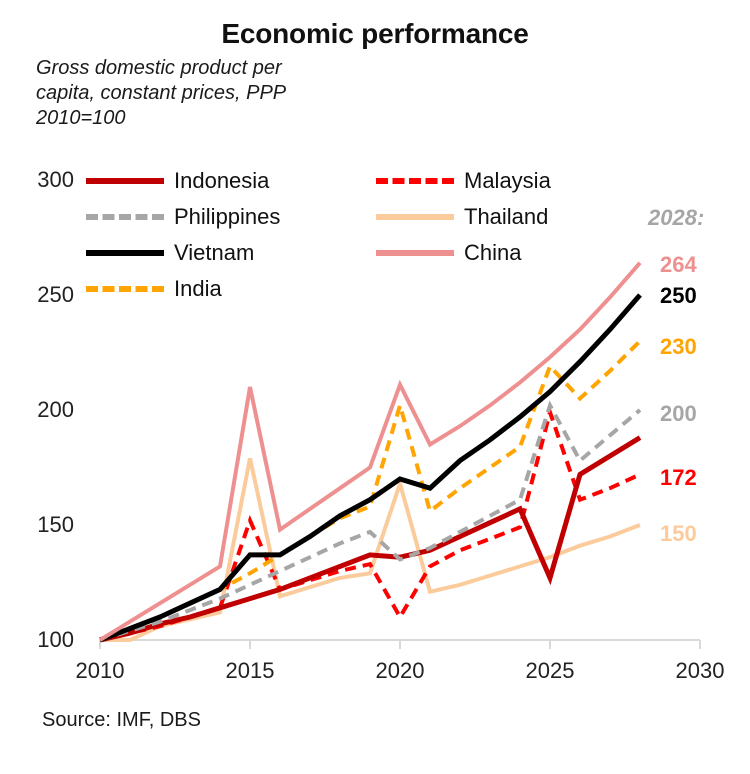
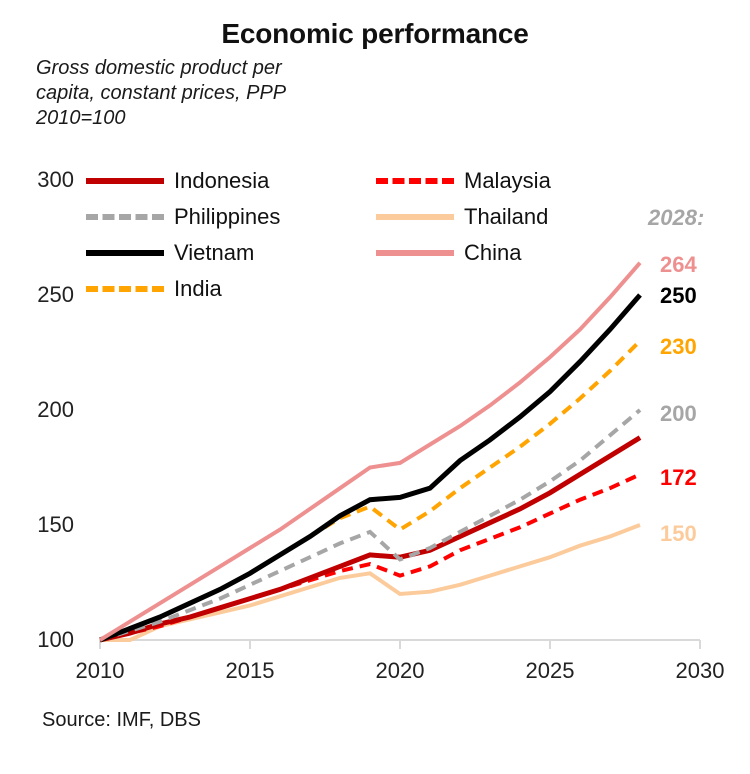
China/2015: 210 -> 140
Vietnam/2015: 137 -> 129
Malaysia/2015: 152 -> 118
Thailand/2015: 179 -> 115
China/2020: 211 -> 177
Vietnam/2020: 170 -> 162
India/2020: 202 -> 148
Malaysia/2020: 110 -> 128
Thailand/2020: 168 -> 120
India/2025: 219 -> 194
Philippines/2025: 202 -> 169
Indonesia/2025: 127 -> 164
Malaysia/2025: 199 -> 155
